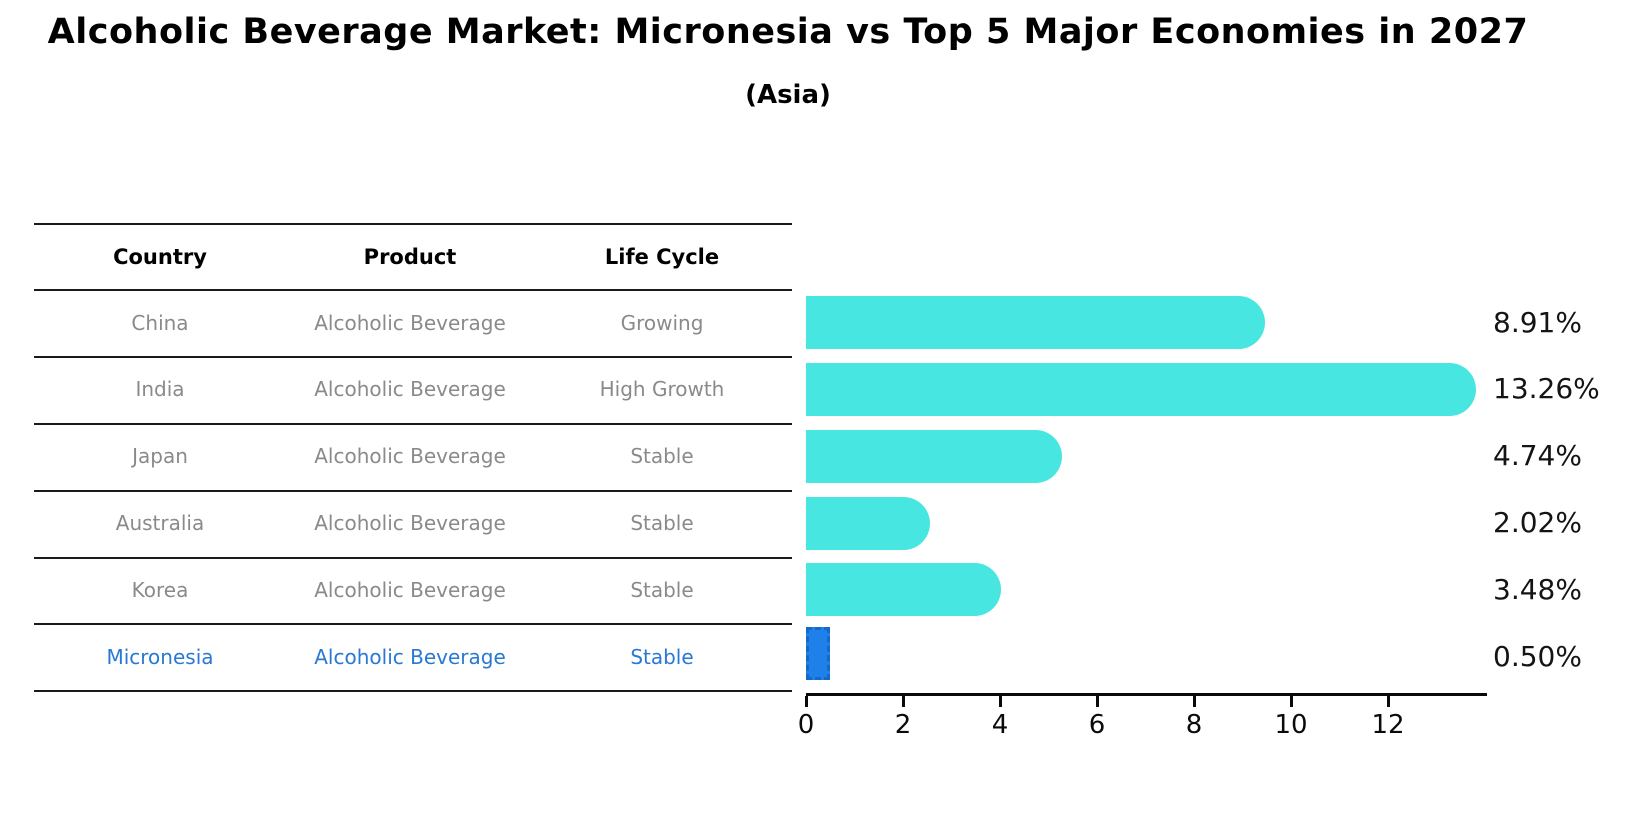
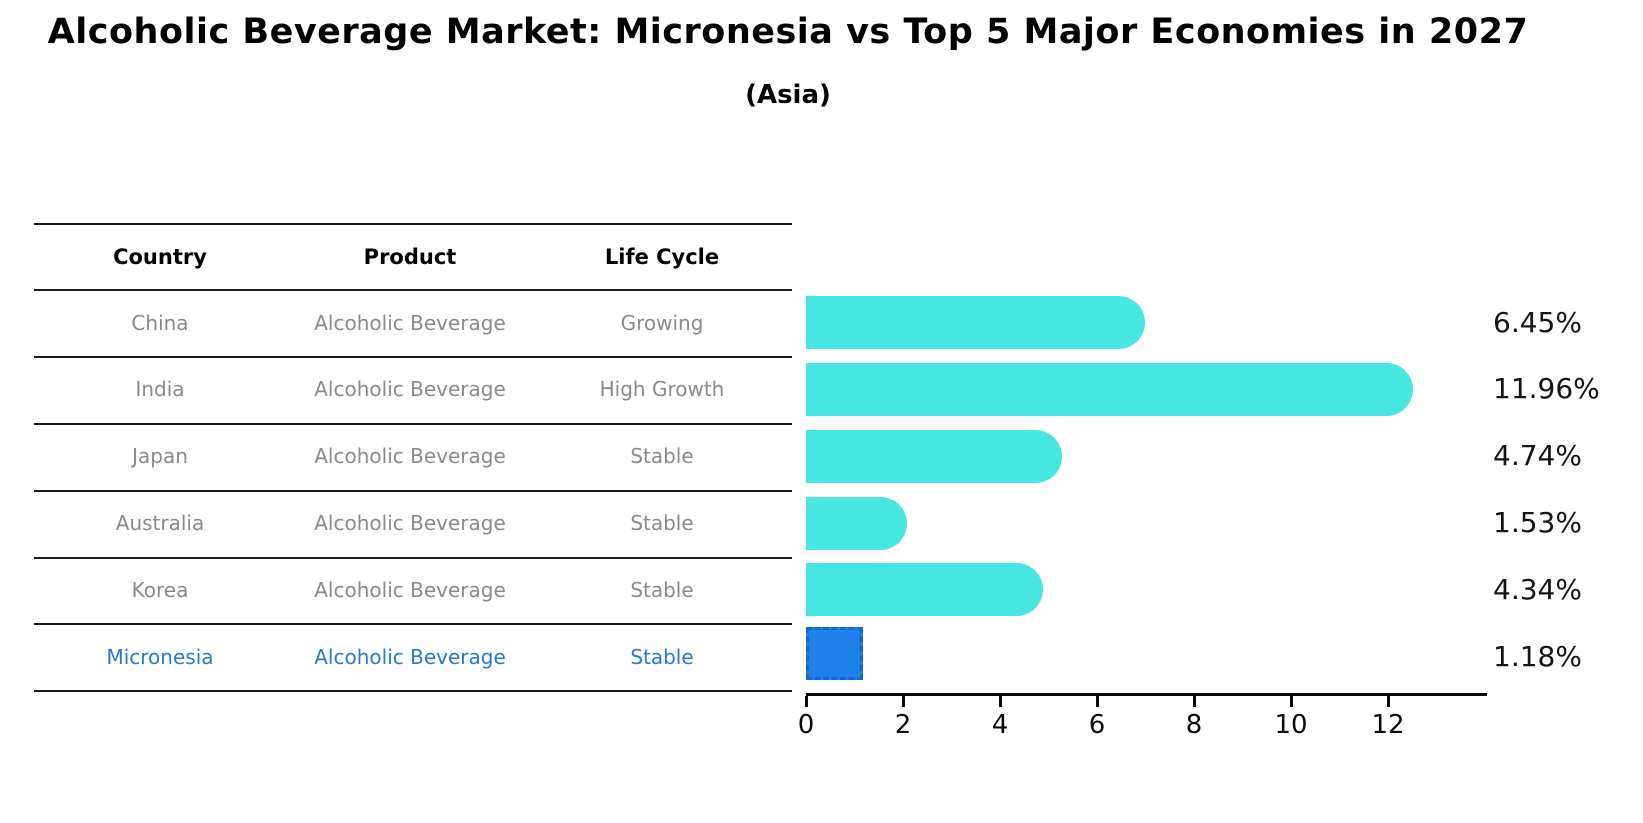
China: 8.91% -> 6.45%
India: 13.26% -> 11.96%
Australia: 2.02% -> 1.53%
Korea: 3.48% -> 4.34%
Micronesia: 0.50% -> 1.18%
